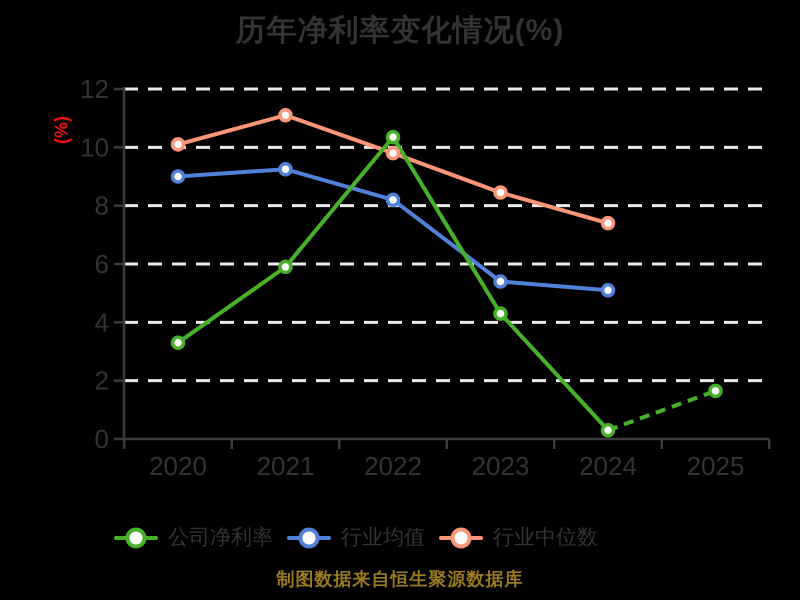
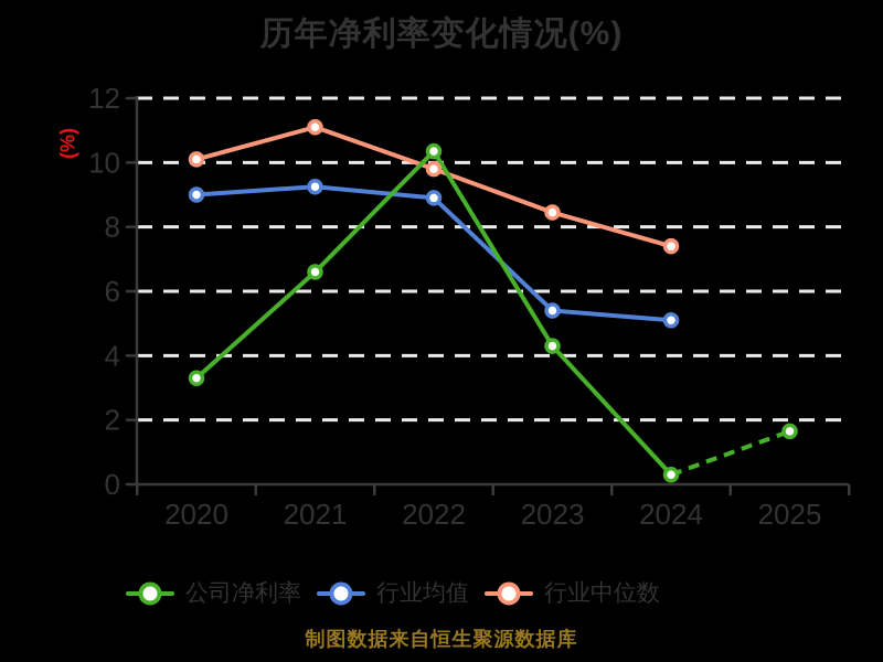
公司净利率/2021: 5.9 -> 6.6
行业均值/2022: 8.2 -> 8.9
